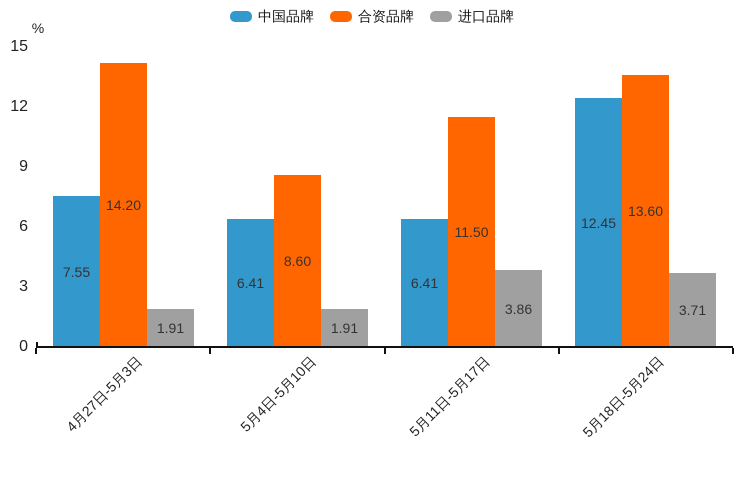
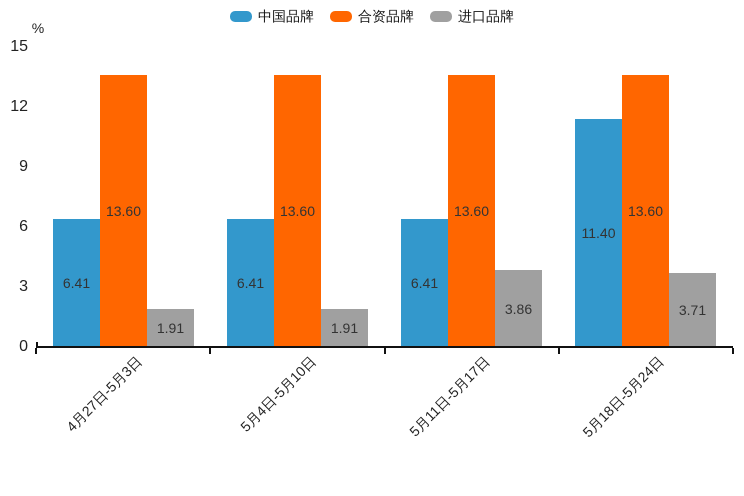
中国品牌/4月27日-5月3日: 7.55 -> 6.41
合资品牌/4月27日-5月3日: 14.20 -> 13.60
合资品牌/5月4日-5月10日: 8.60 -> 13.60
合资品牌/5月11日-5月17日: 11.50 -> 13.60
中国品牌/5月18日-5月24日: 12.45 -> 11.40
